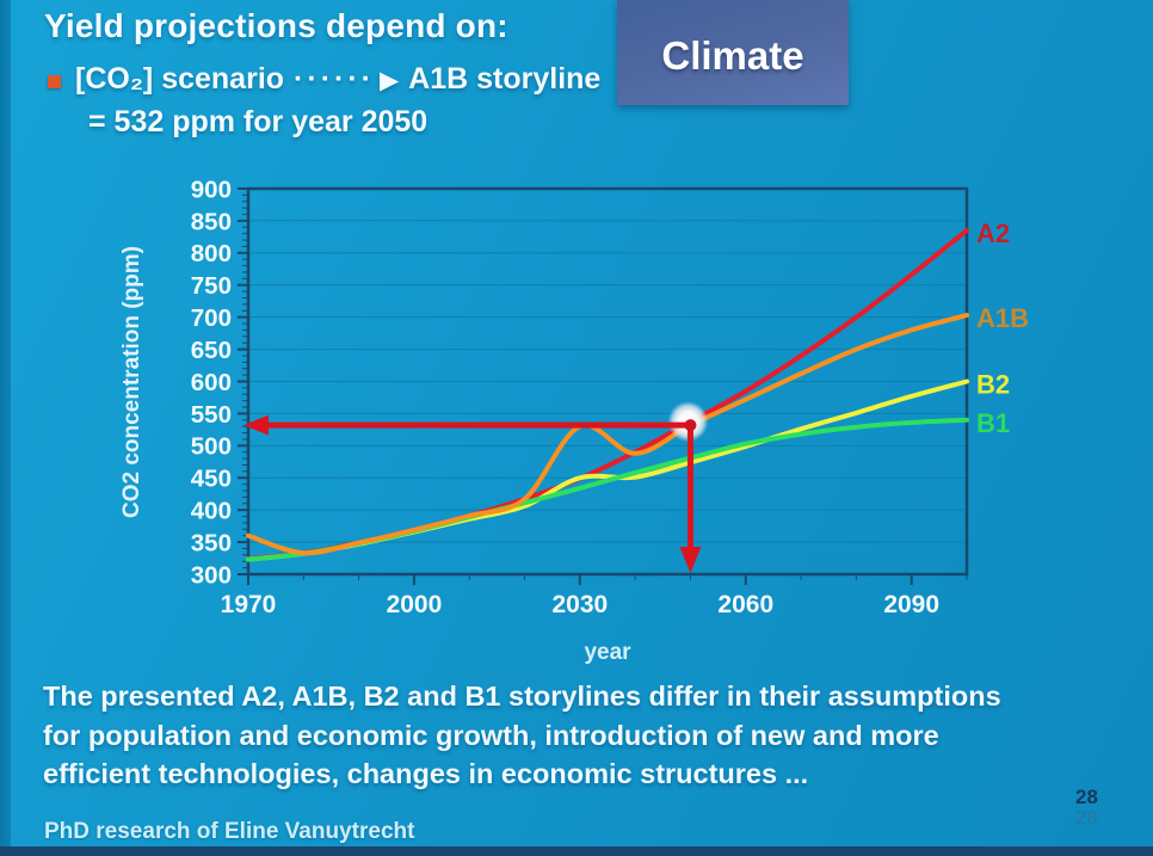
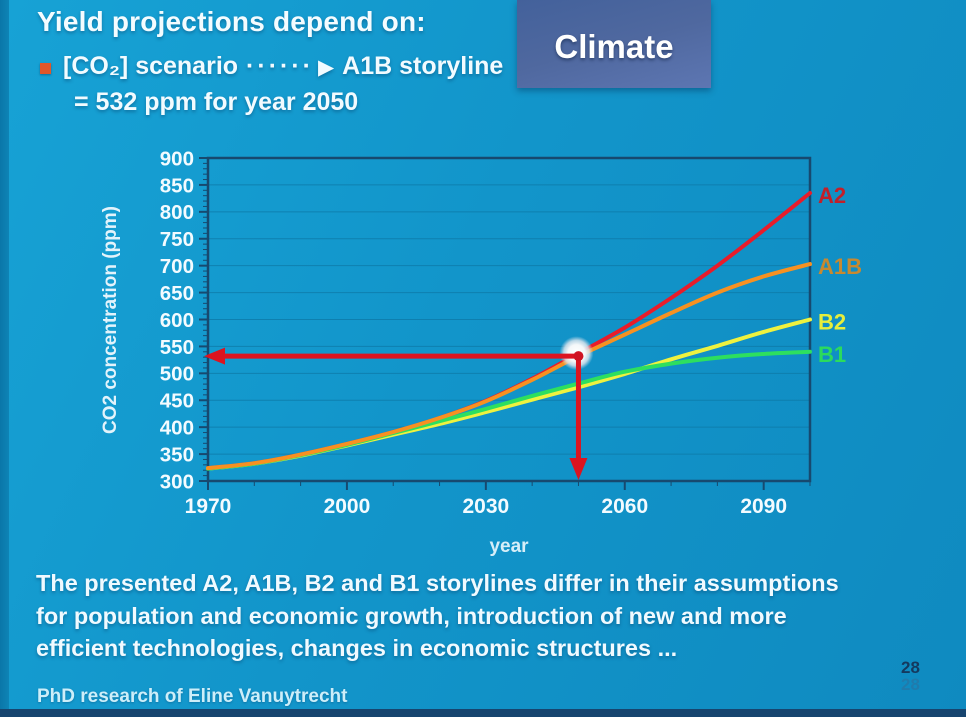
A1B/1970: 360 -> 320
A1B/2030: 530 -> 450
B2/2030: 450 -> 430
